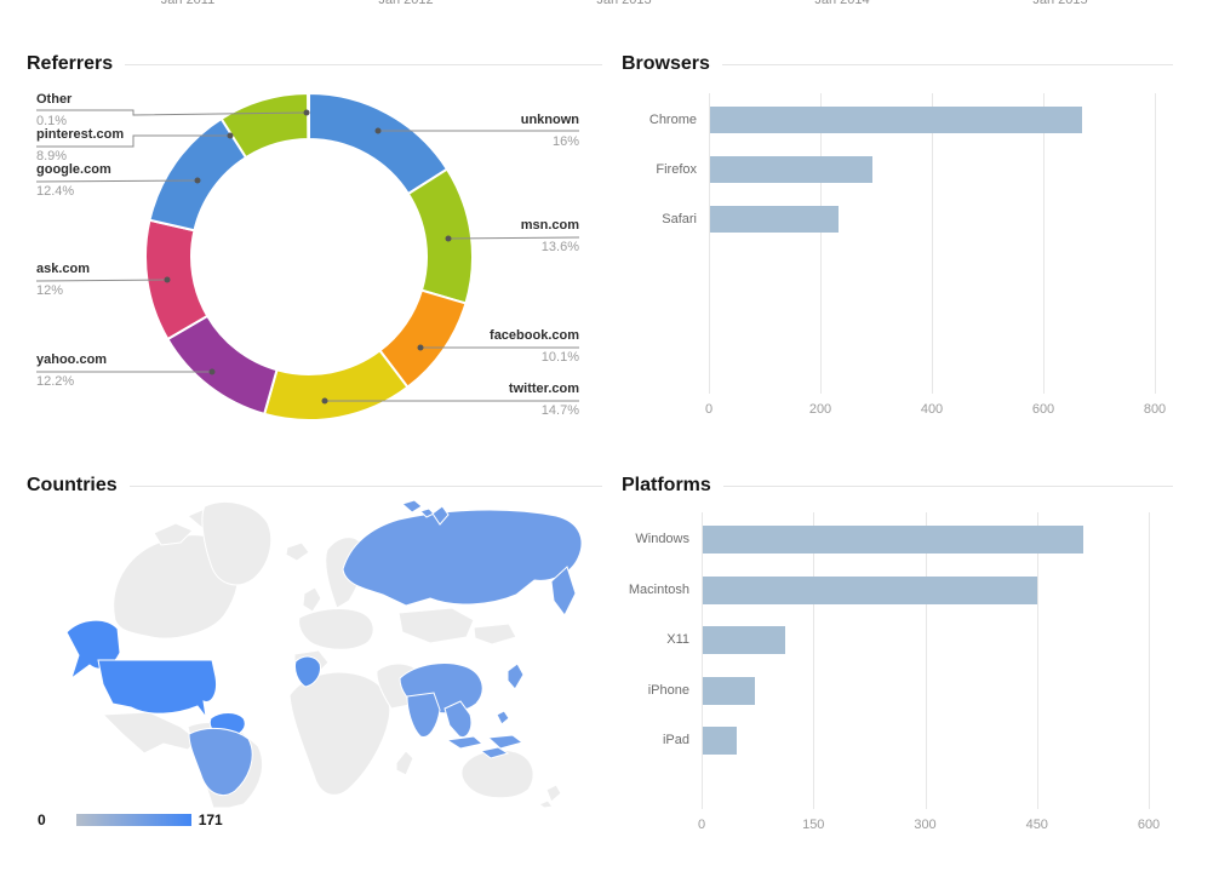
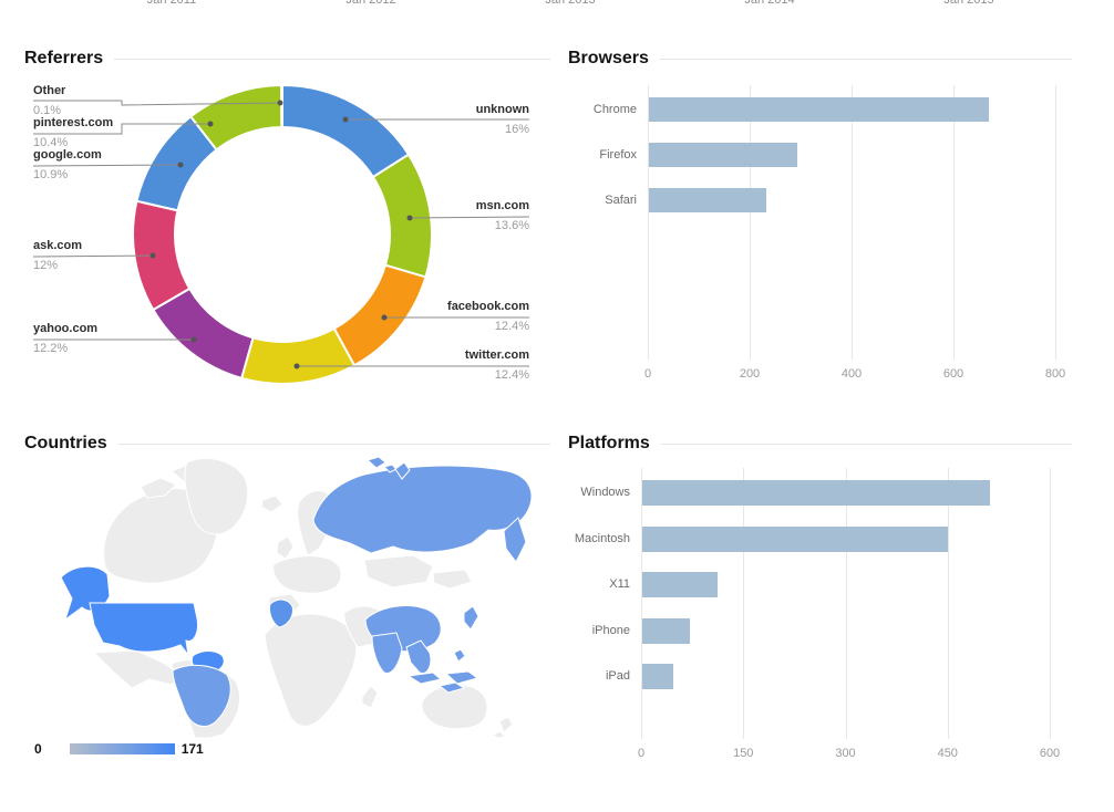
Referrers/facebook.com: 10.1% -> 12.4%
Referrers/twitter.com: 14.7% -> 12.4%
Referrers/google.com: 12.4% -> 10.9%
Referrers/pinterest.com: 8.9% -> 10.4%
